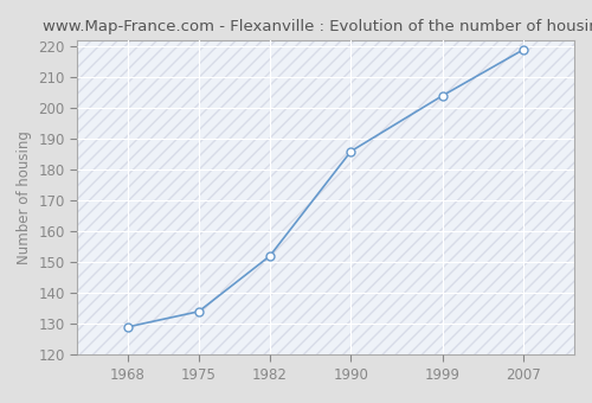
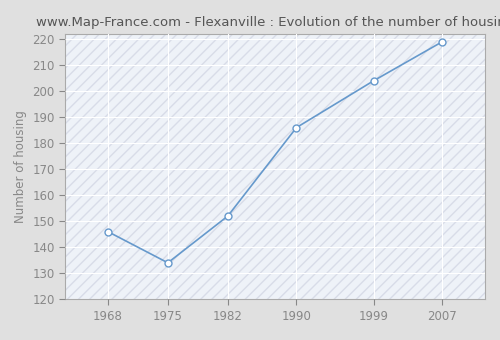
1968: 129 -> 146
